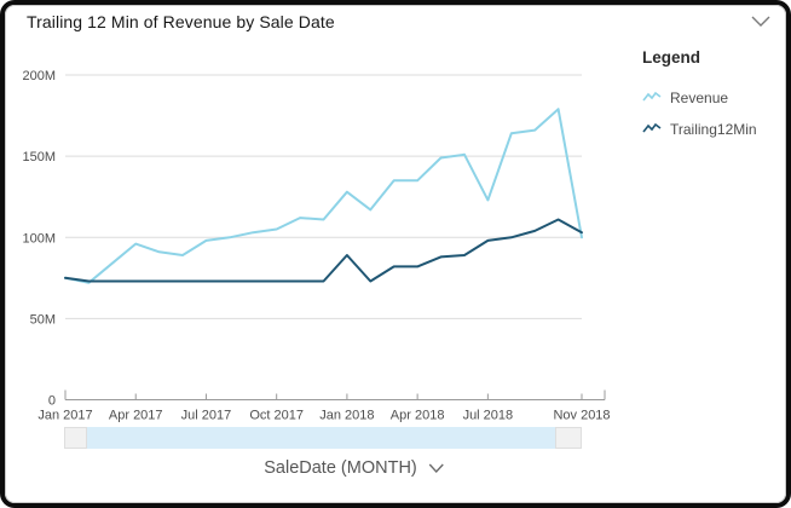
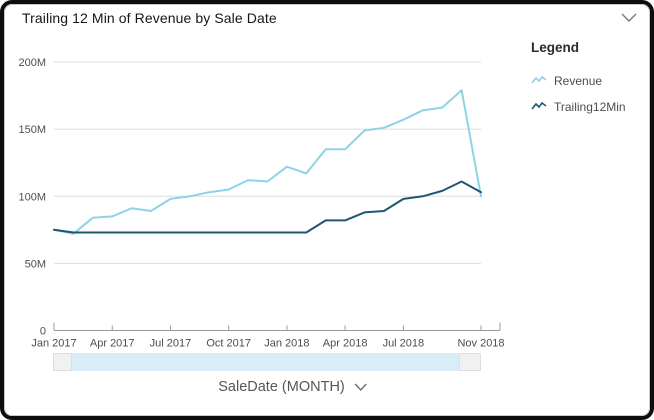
Revenue/Apr 2017: 96M -> 85M
Revenue/Jan 2018: 128M -> 122M
Trailing12Min/Jan 2018: 89M -> 73M
Revenue/Jul 2018: 123M -> 157M
